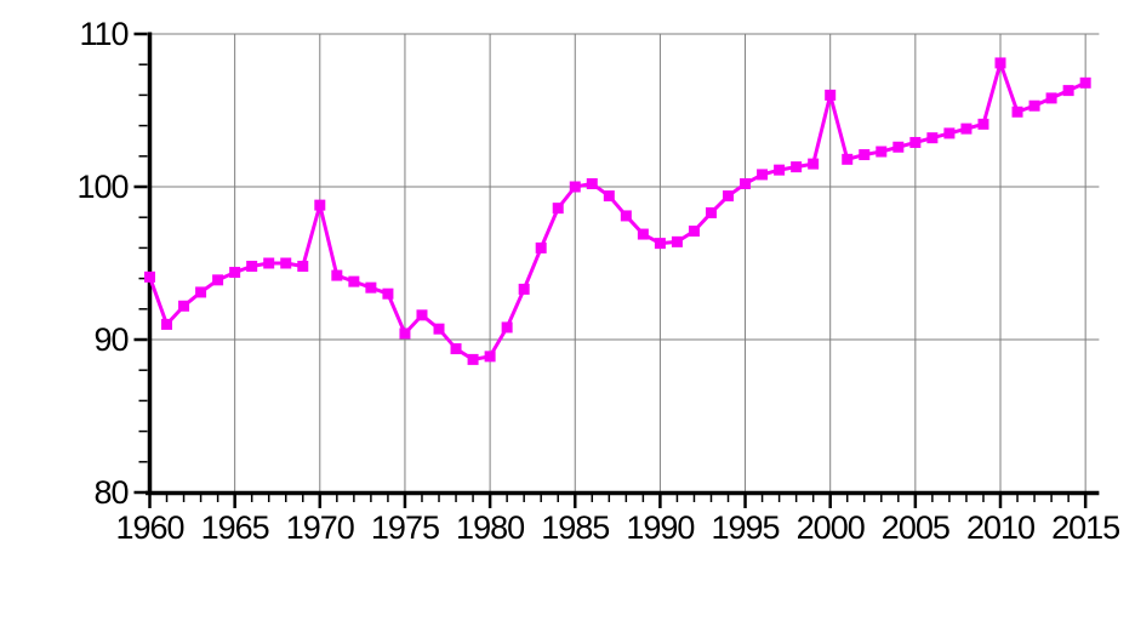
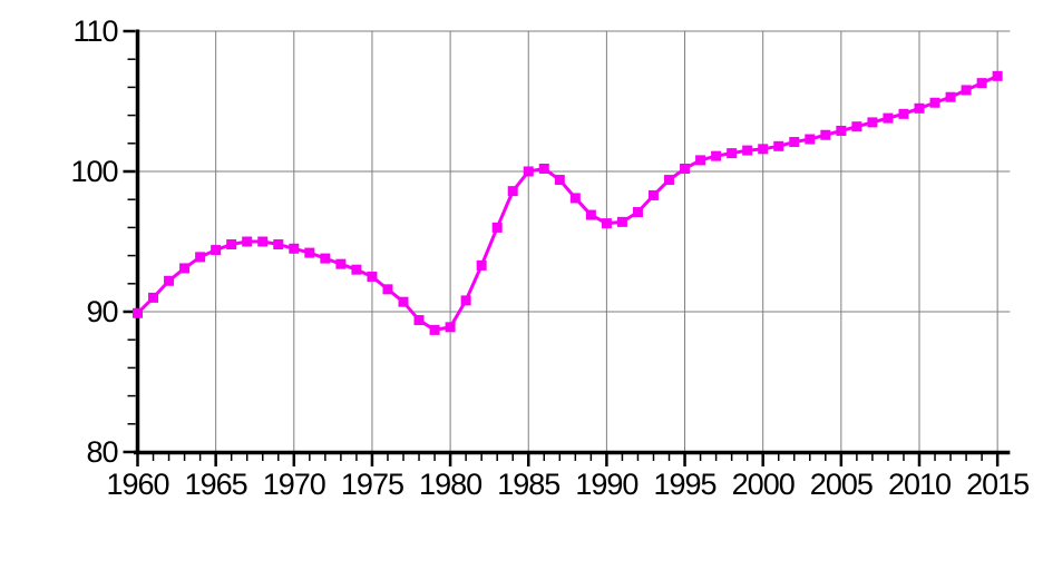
1960: 94.1 -> 89.9
1970: 98.8 -> 94.5
1975: 90.4 -> 92.5
2000: 106.0 -> 101.6
2010: 108.1 -> 104.5
